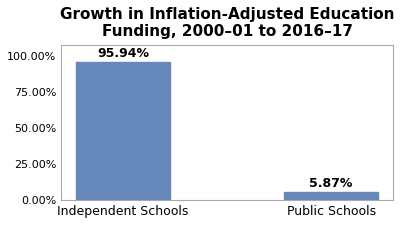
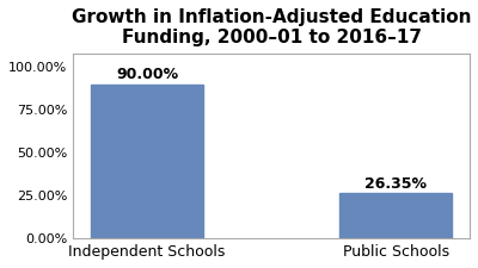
Independent Schools: 95.94% -> 90.00%
Public Schools: 5.87% -> 26.35%
